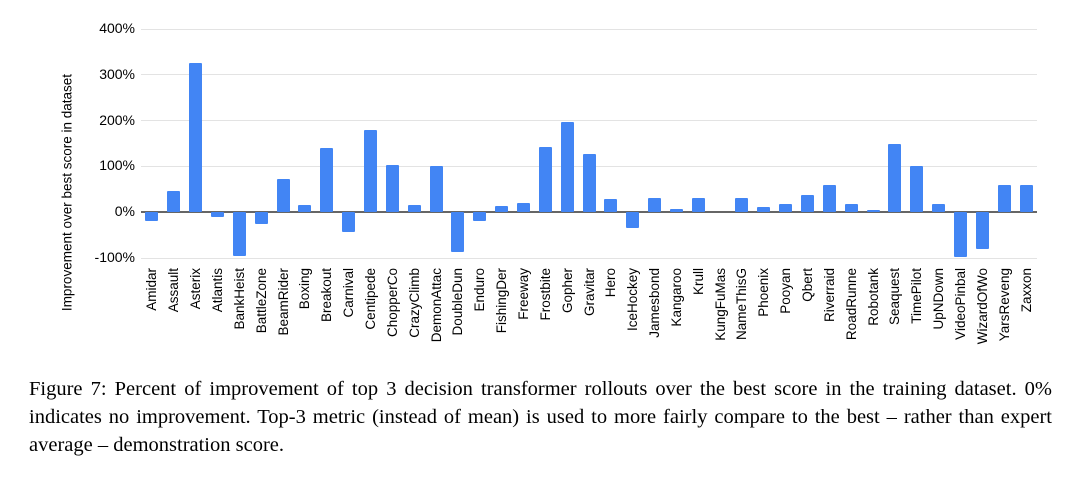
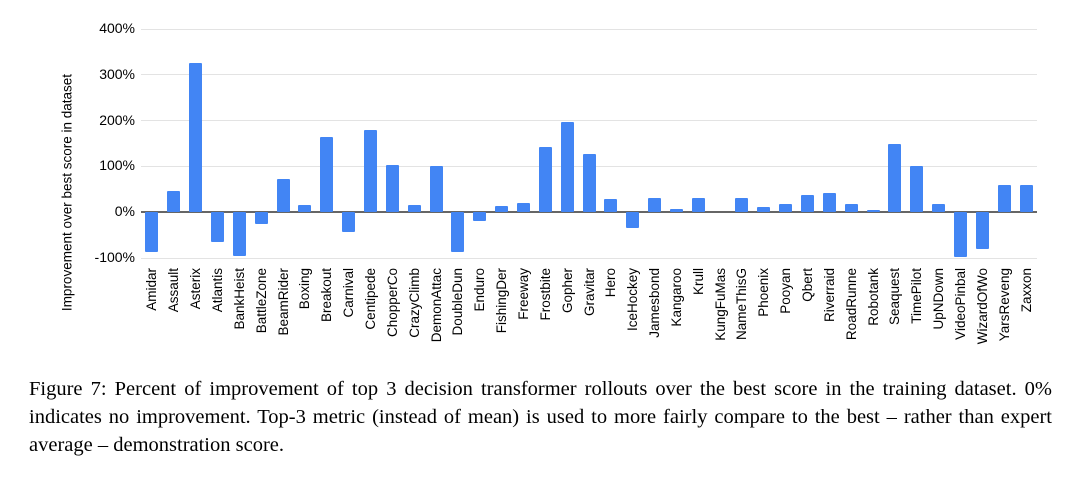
Amidar: -20% -> -90%
Atlantis: -10% -> -70%
Breakout: 140% -> 160%
Riverraid: 60% -> 40%
